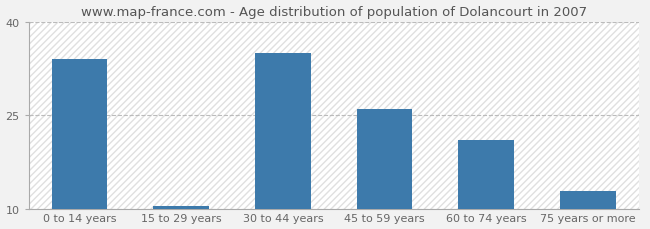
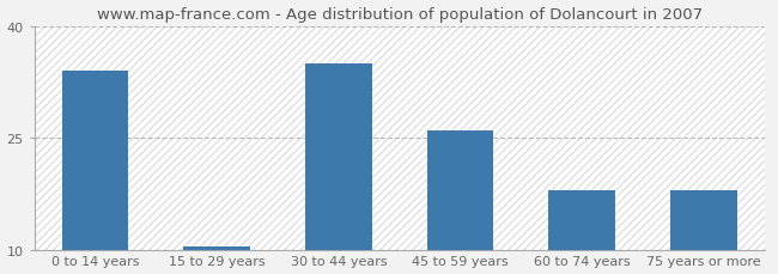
60 to 74 years: 21.0 -> 18.0
75 years or more: 13.0 -> 18.0
